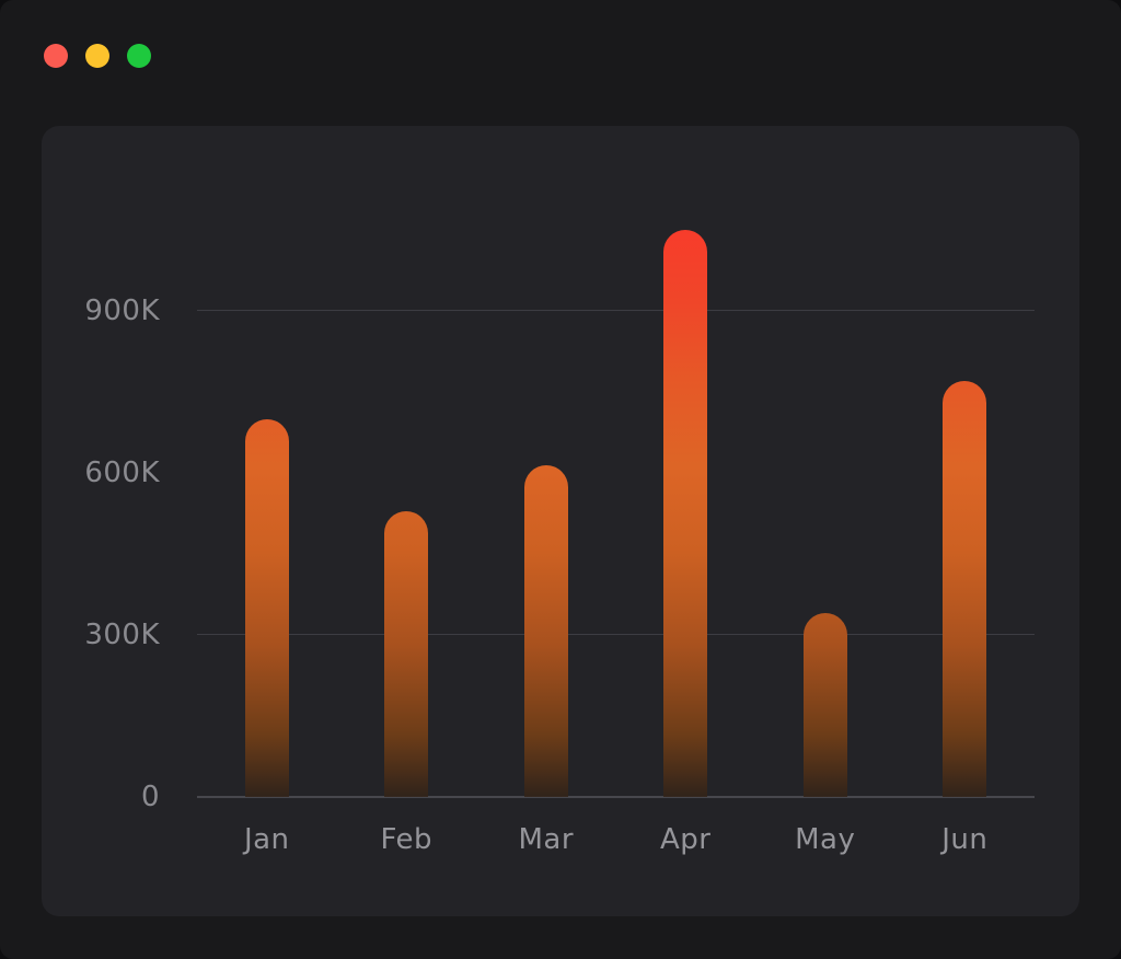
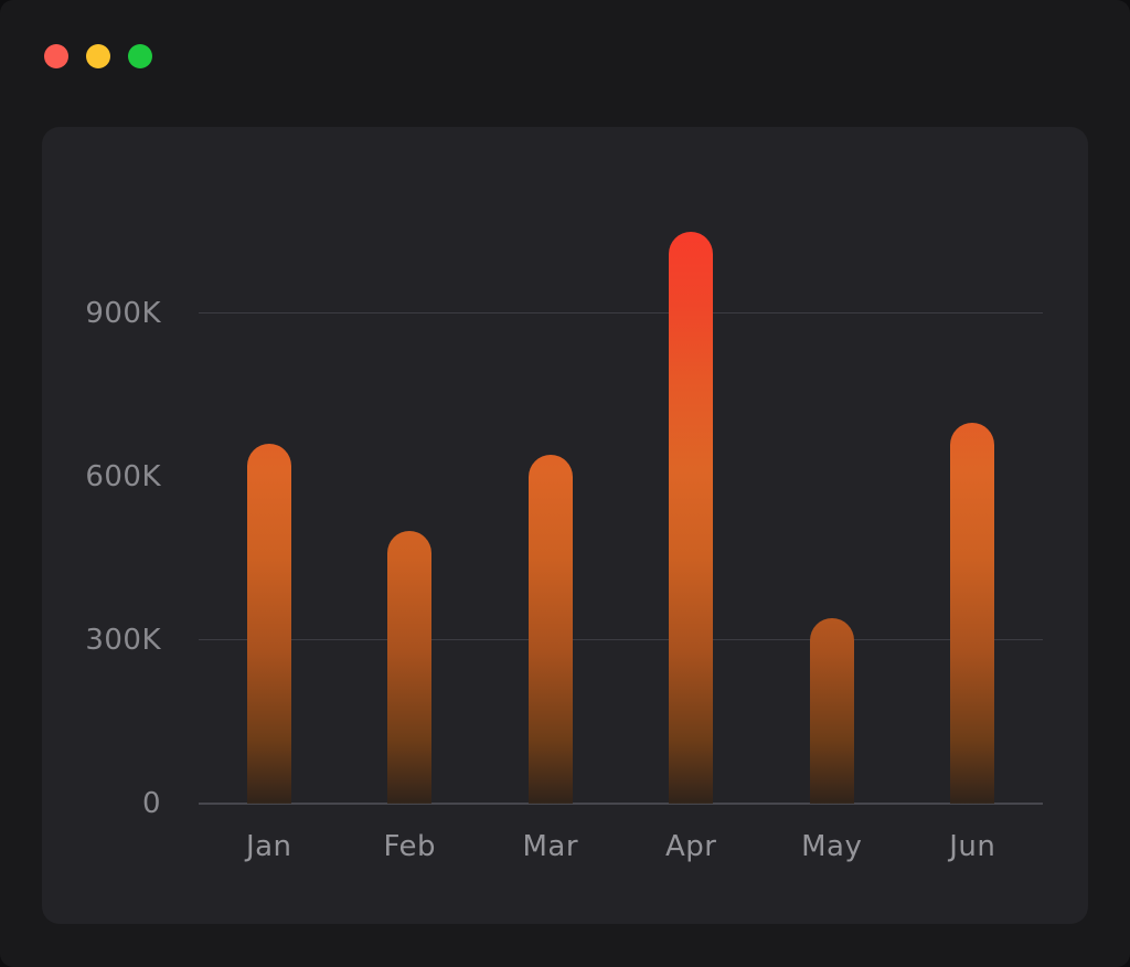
Jan: 700K -> 660K
Feb: 530K -> 500K
Mar: 620K -> 640K
Jun: 770K -> 700K
